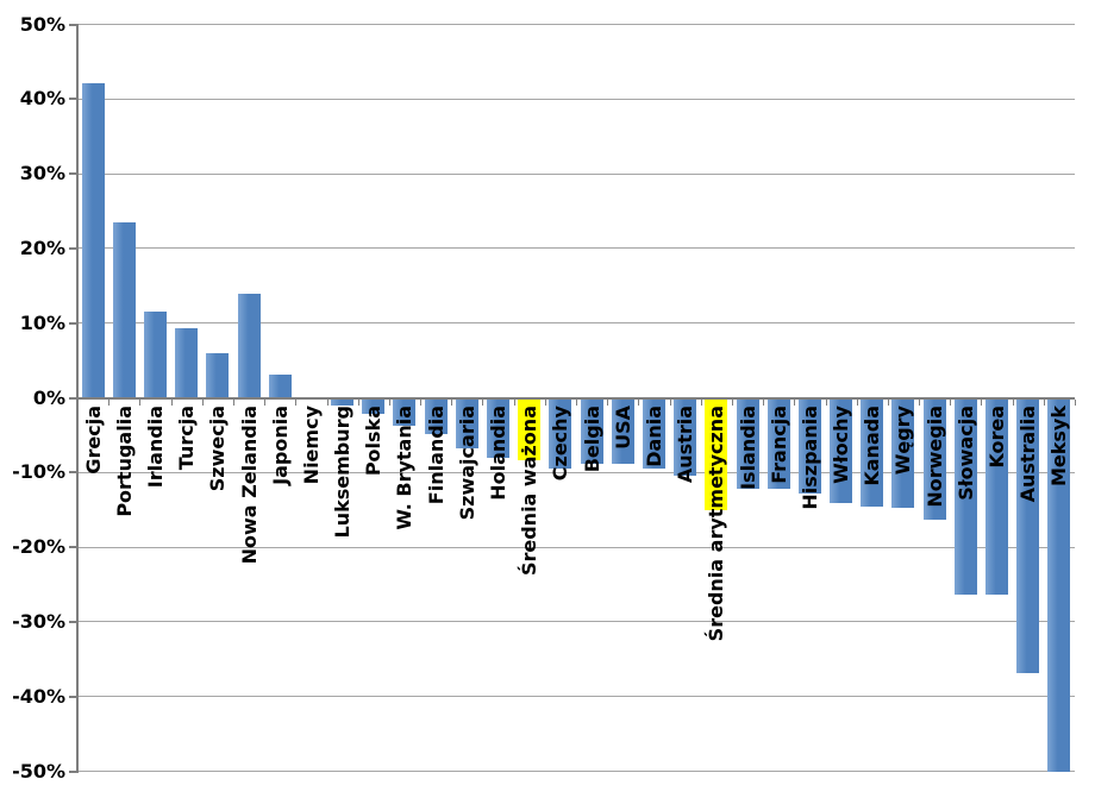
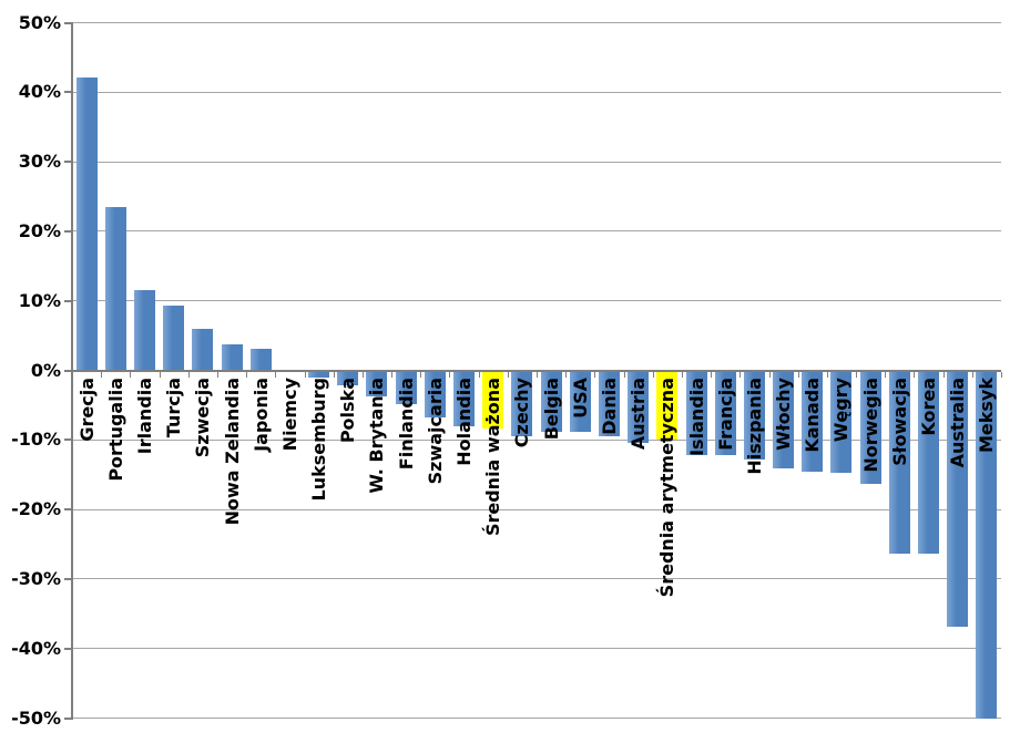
Nowa Zelandia: 14% -> 4%
Średnia arytmetyczna: -15% -> -10%
